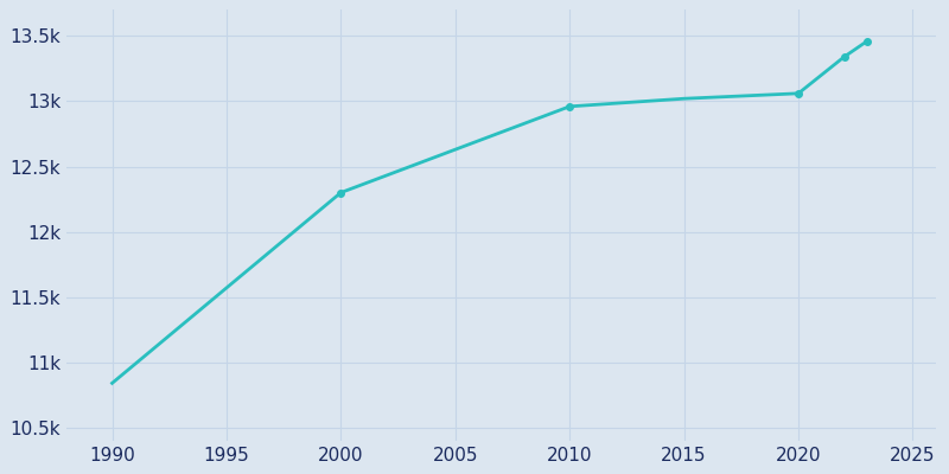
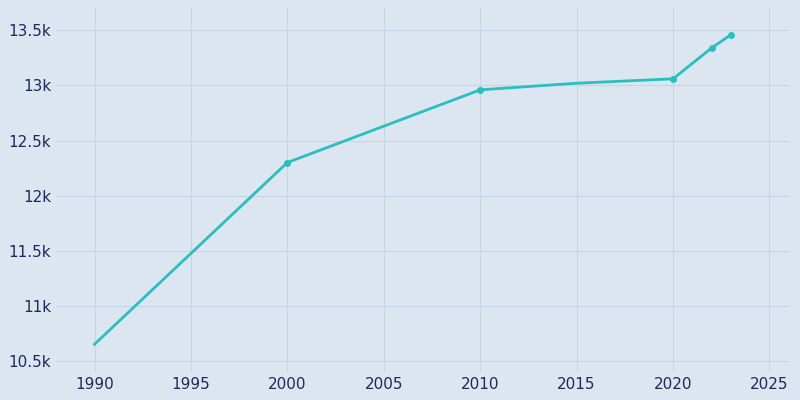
1990: 10.84k -> 10.65k
